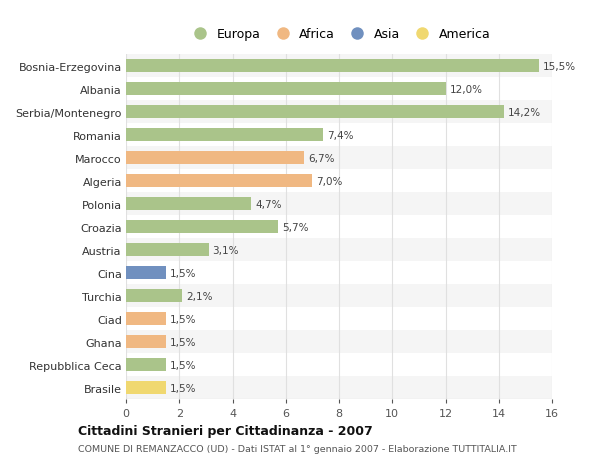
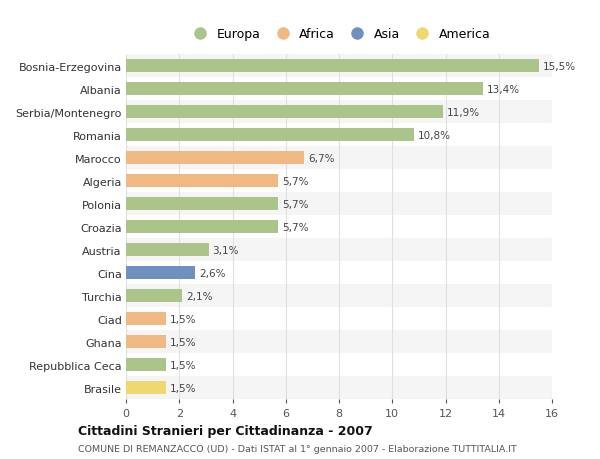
Albania: 12,0% -> 13,4%
Serbia/Montenegro: 14,2% -> 11,9%
Romania: 7,4% -> 10,8%
Algeria: 7,0% -> 5,7%
Polonia: 4,7% -> 5,7%
Cina: 1,5% -> 2,6%
